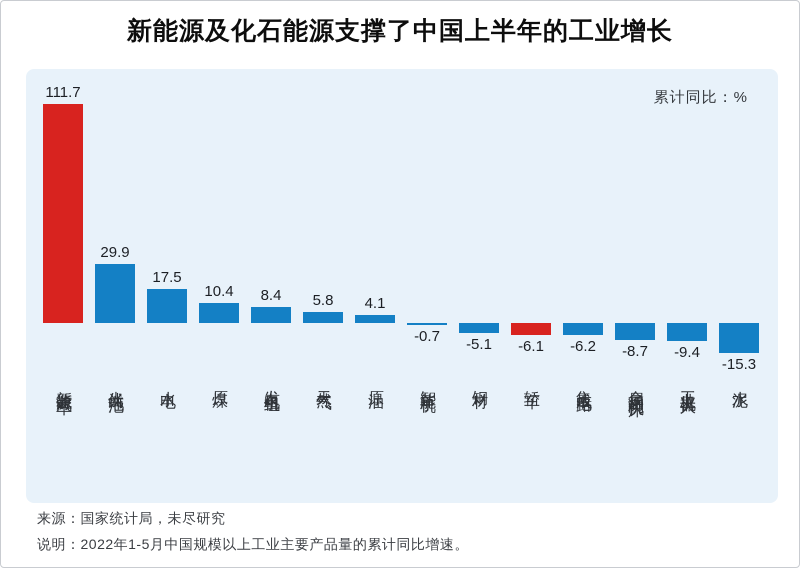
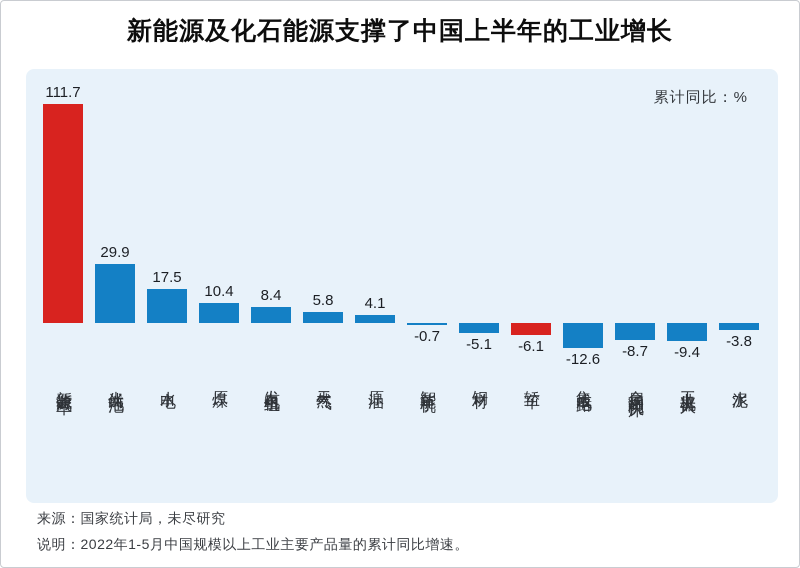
集成电路: -6.2 -> -12.6
水泥: -15.3 -> -3.8
